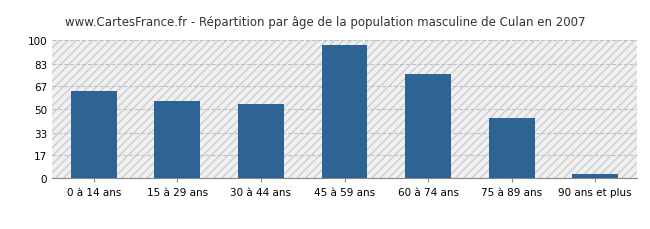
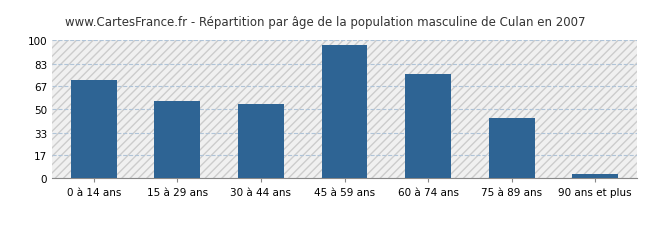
0 à 14 ans: 63 -> 71
